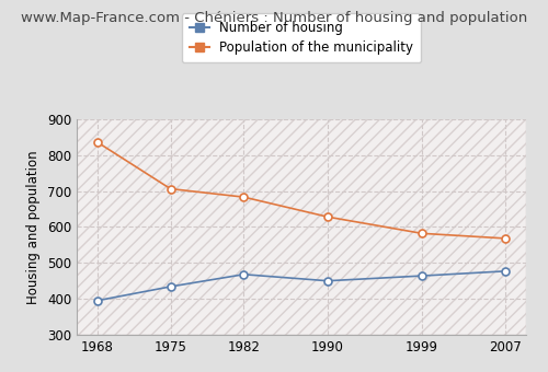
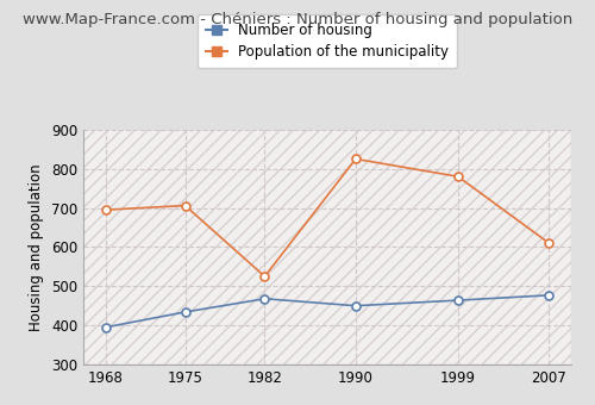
Population of the municipality/1968: 836 -> 695
Population of the municipality/1982: 683 -> 525
Population of the municipality/1990: 628 -> 825
Population of the municipality/1999: 582 -> 780
Population of the municipality/2007: 568 -> 610
